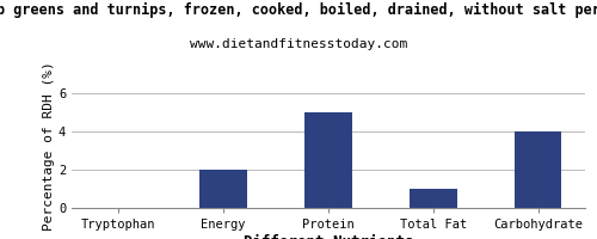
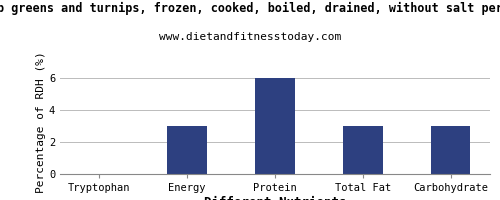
Energy: 2 -> 3
Protein: 5 -> 6
Total Fat: 1 -> 3
Carbohydrate: 4 -> 3
